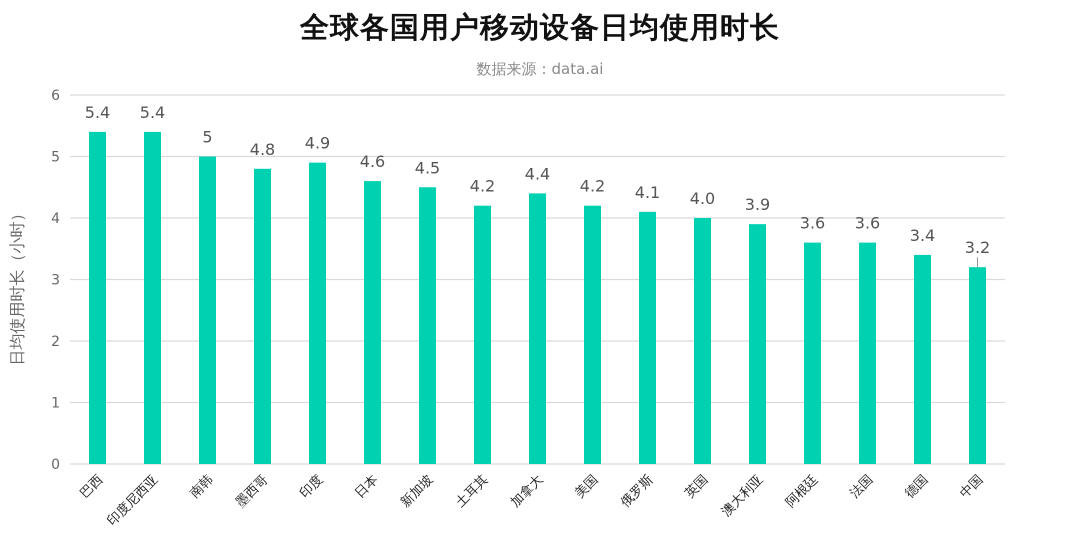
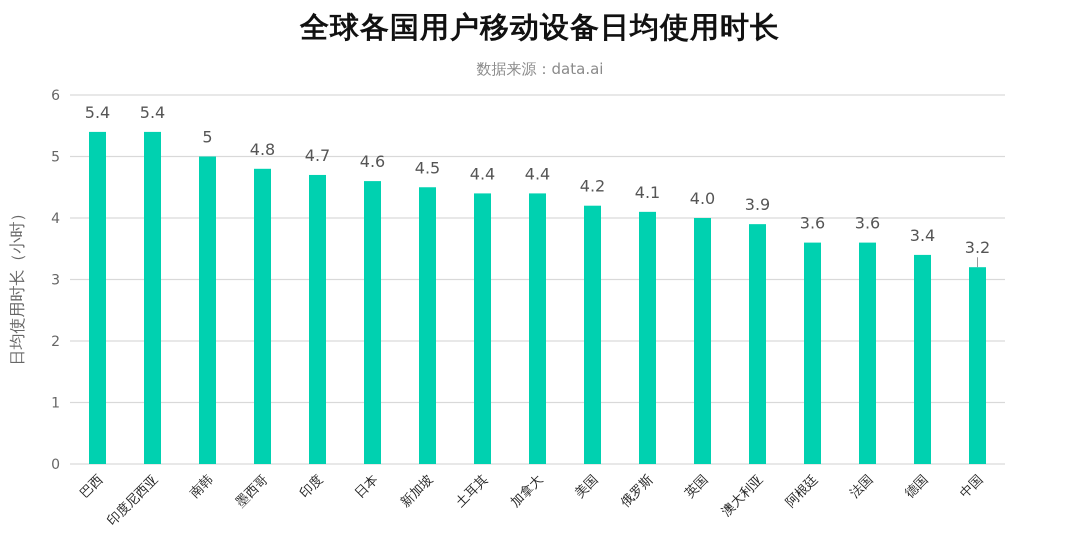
印度: 4.9 -> 4.7
土耳其: 4.2 -> 4.4
